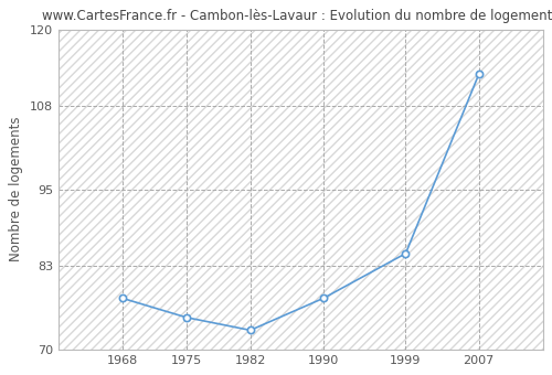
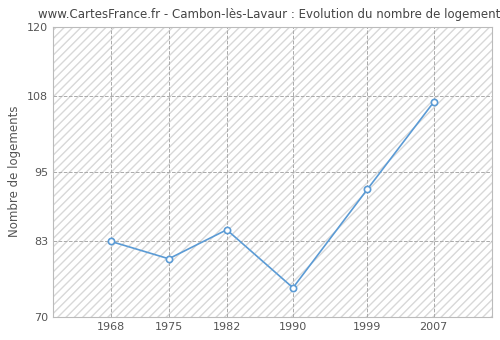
1968: 78 -> 83
1975: 75 -> 80
1982: 73 -> 85
1990: 78 -> 75
1999: 85 -> 92
2007: 113 -> 107
